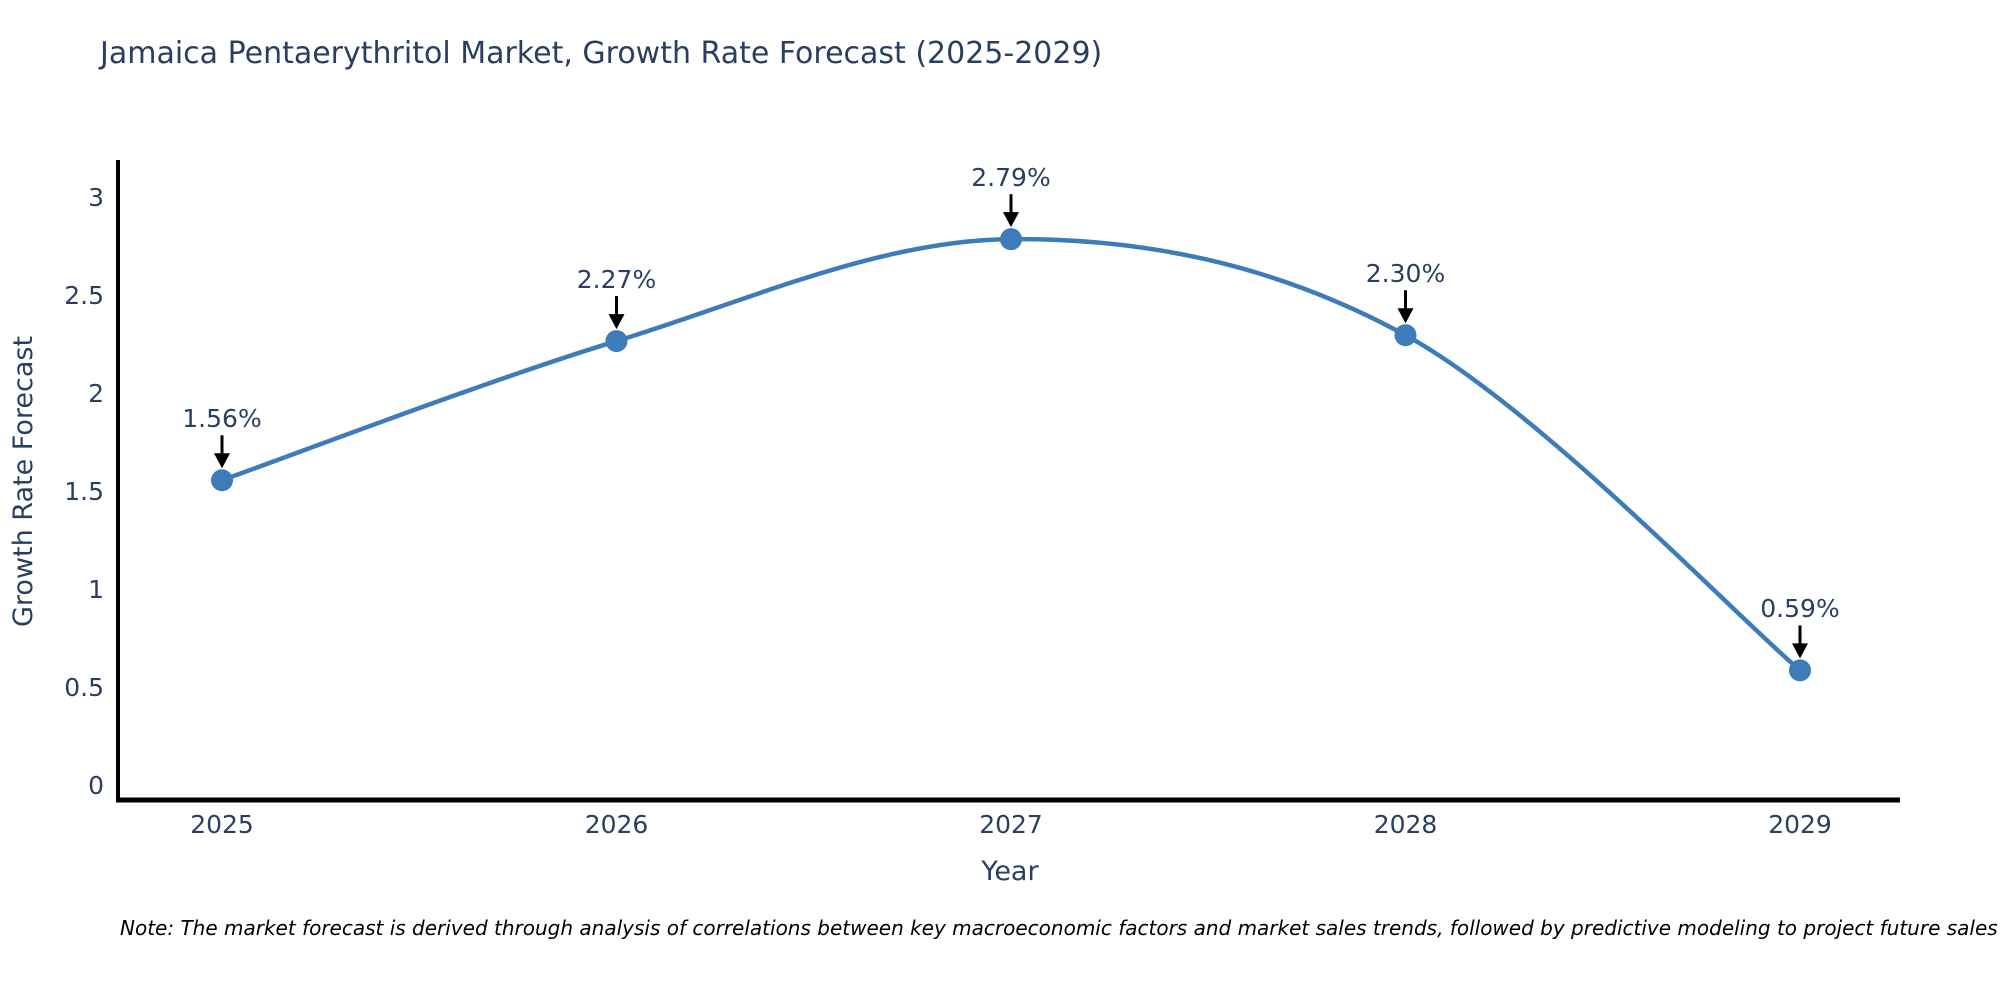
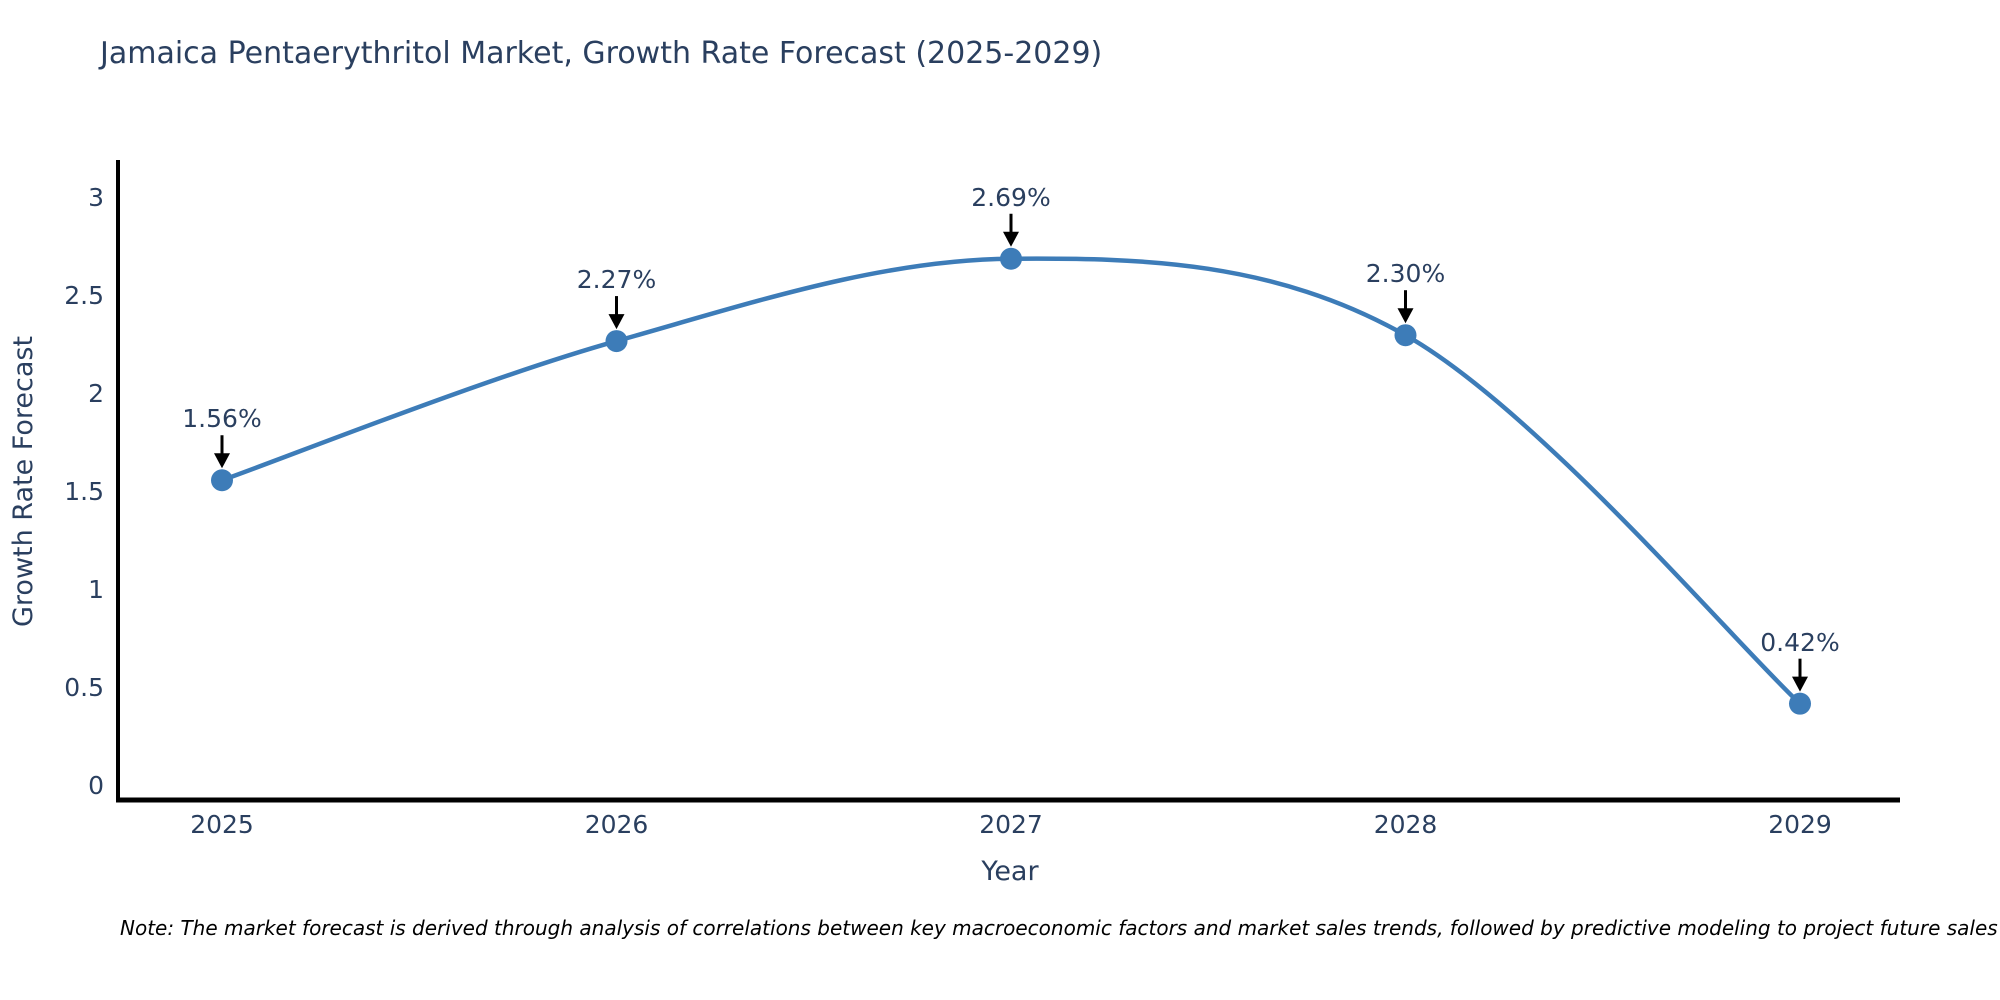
2027: 2.79% -> 2.69%
2029: 0.59% -> 0.42%
